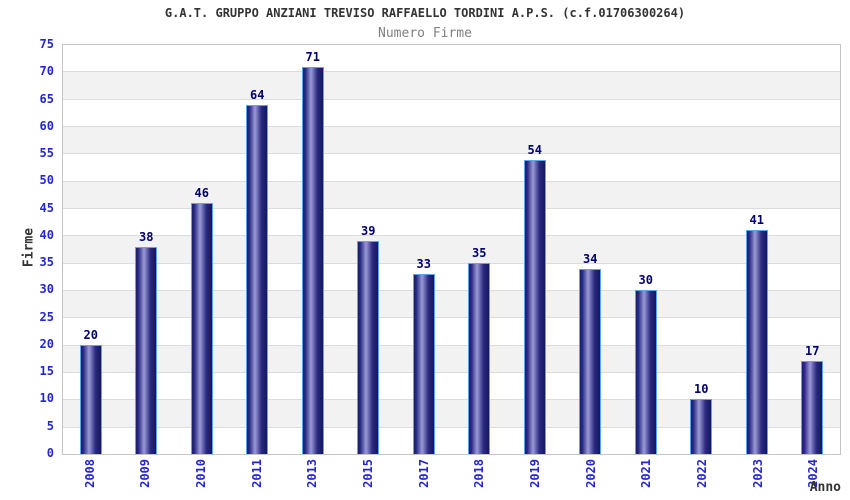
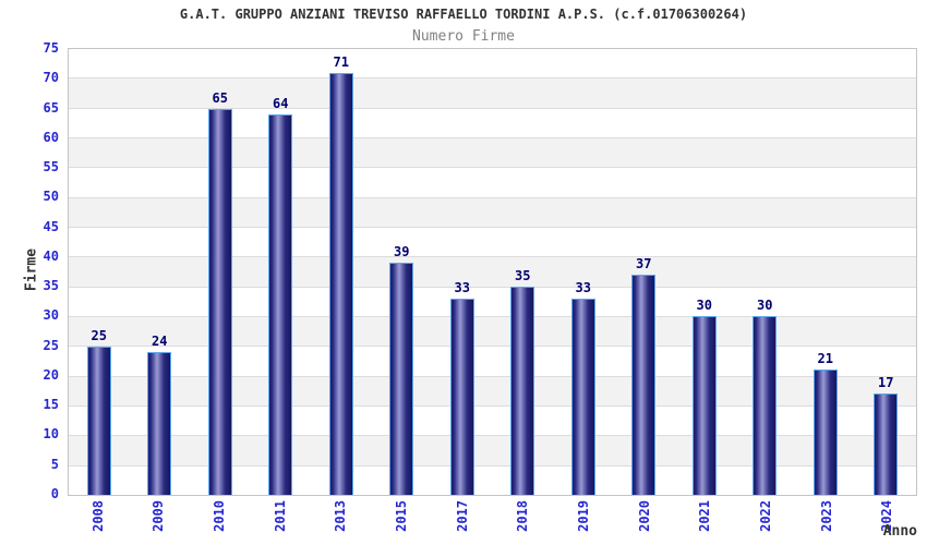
2008: 20 -> 25
2009: 38 -> 24
2010: 46 -> 65
2019: 54 -> 33
2020: 34 -> 37
2022: 10 -> 30
2023: 41 -> 21
